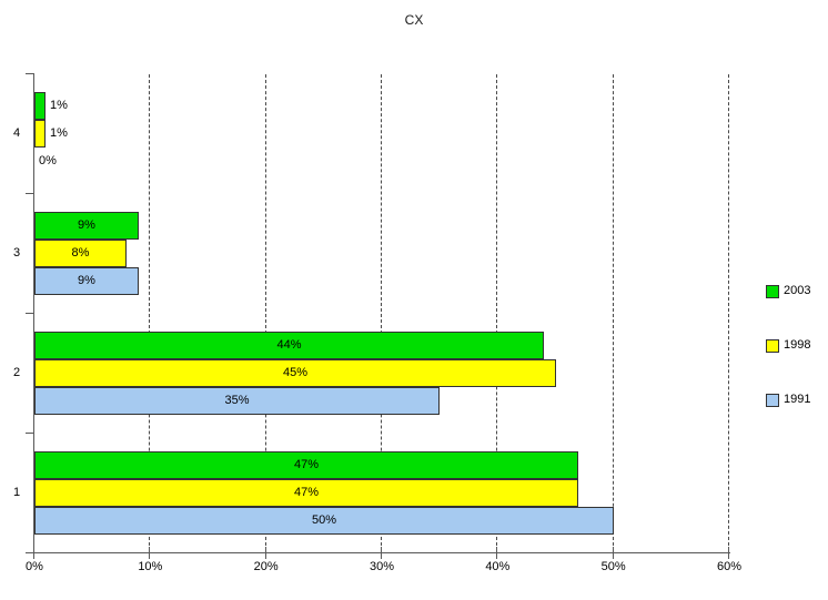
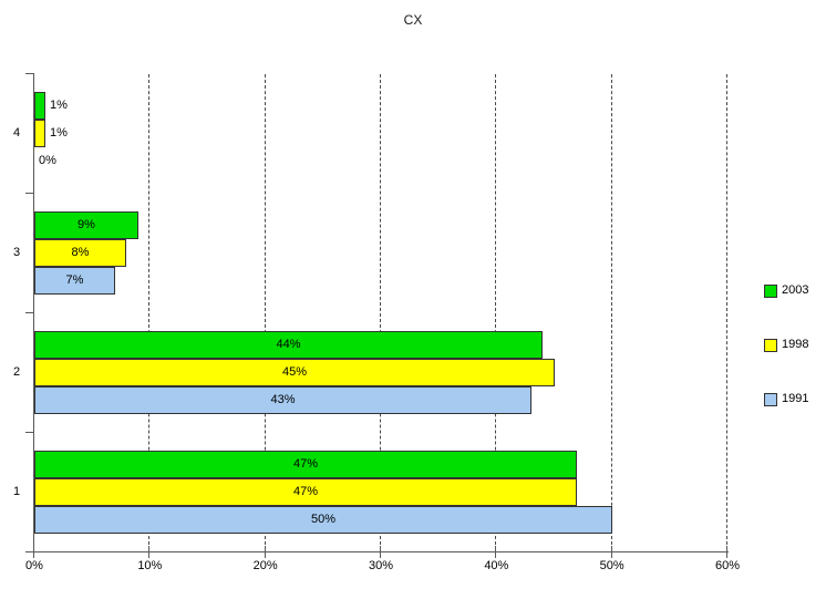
1991/3: 9% -> 7%
1991/2: 35% -> 43%
